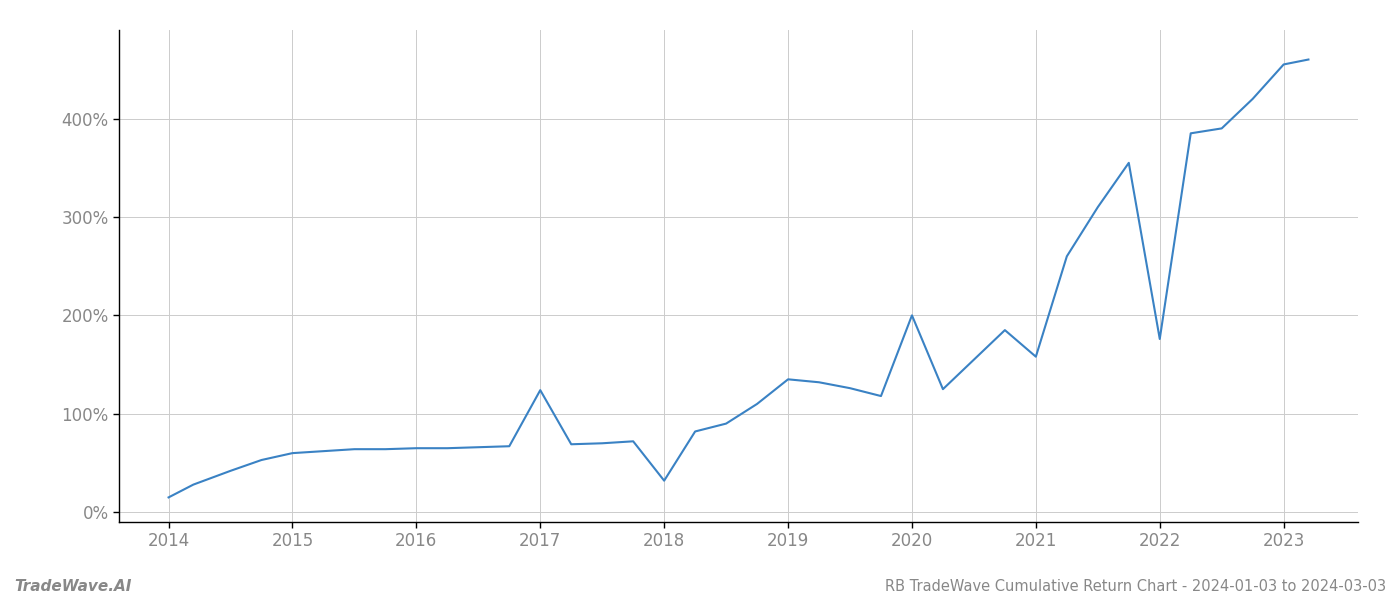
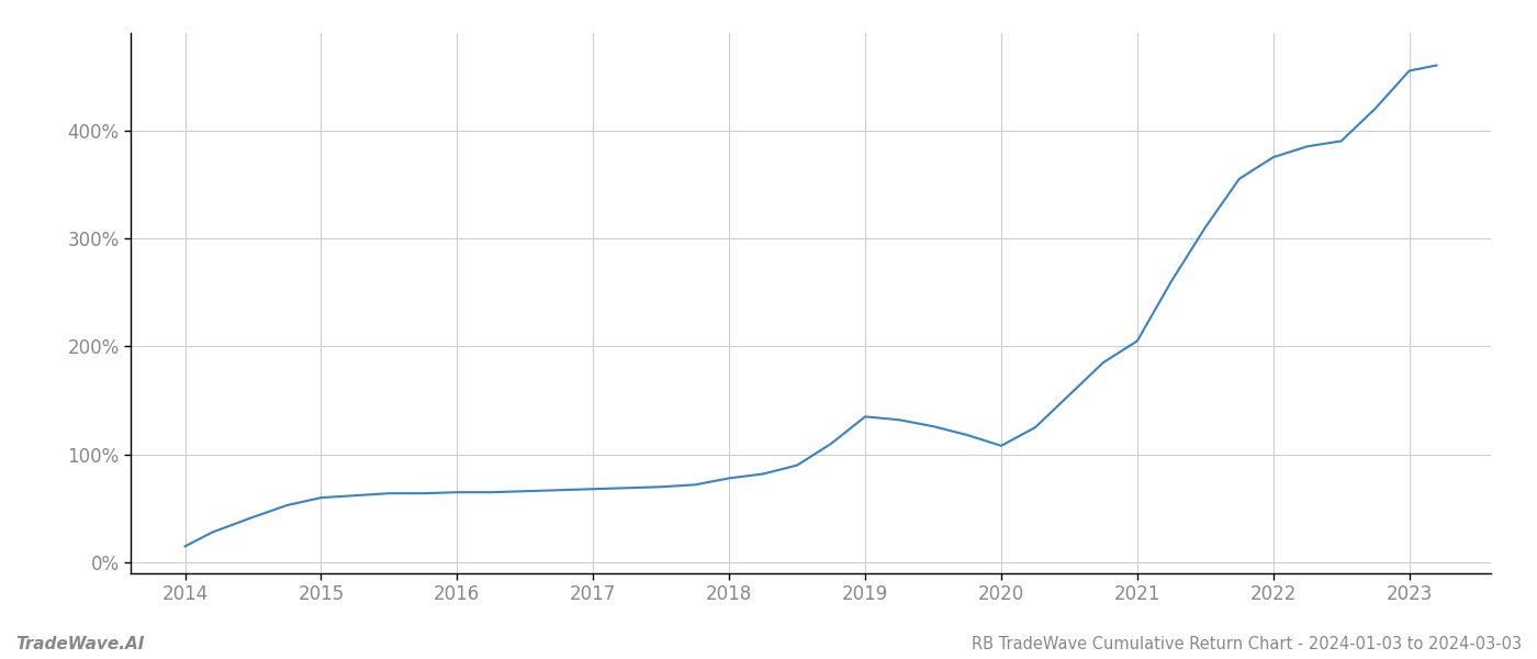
2017: 124% -> 68%
2018: 32% -> 78%
2020: 200% -> 108%
2021: 158% -> 205%
2022: 176% -> 375%
